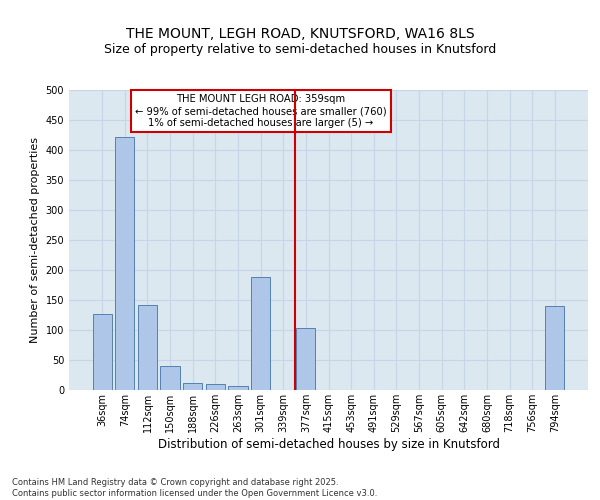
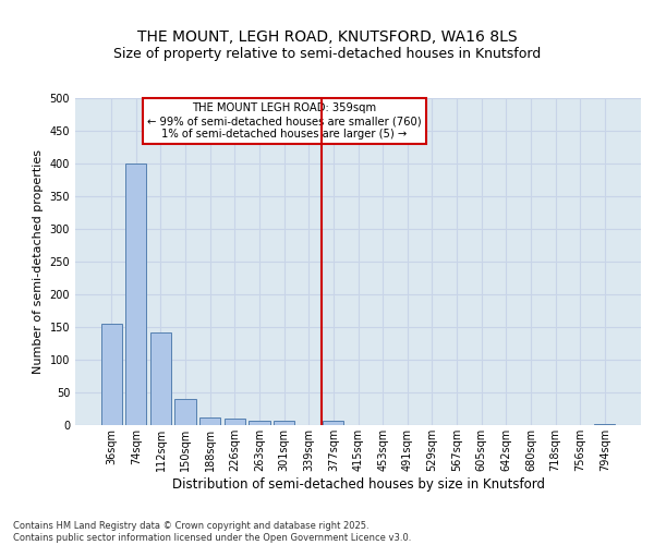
36sqm: 126 -> 155
74sqm: 422 -> 400
301sqm: 188 -> 6
377sqm: 104 -> 6
794sqm: 140 -> 2
